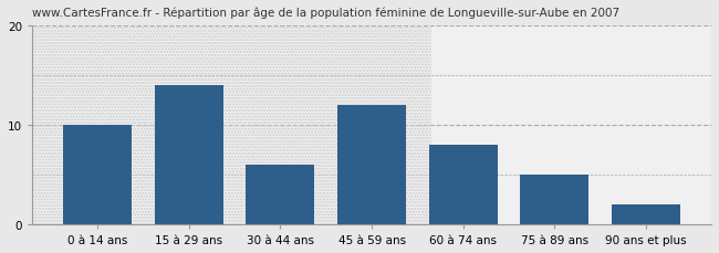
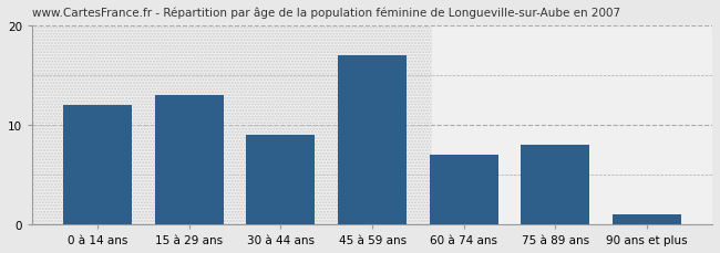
0 à 14 ans: 10 -> 12
15 à 29 ans: 14 -> 13
30 à 44 ans: 6 -> 9
45 à 59 ans: 12 -> 17
60 à 74 ans: 8 -> 7
75 à 89 ans: 5 -> 8
90 ans et plus: 2 -> 1
